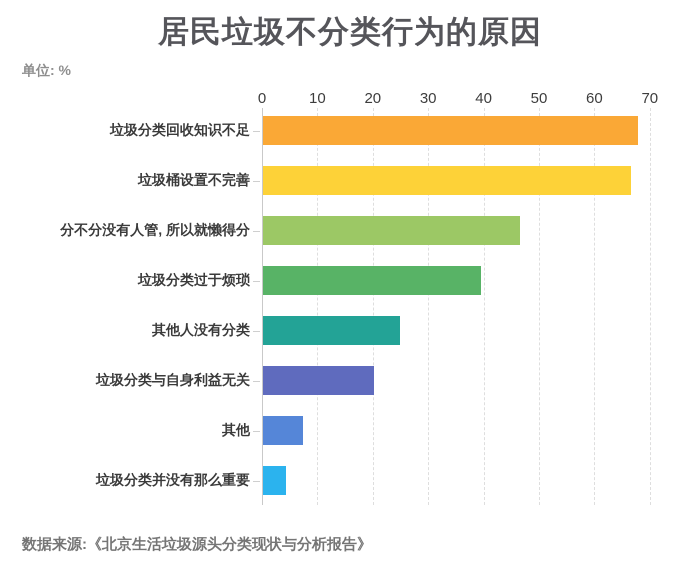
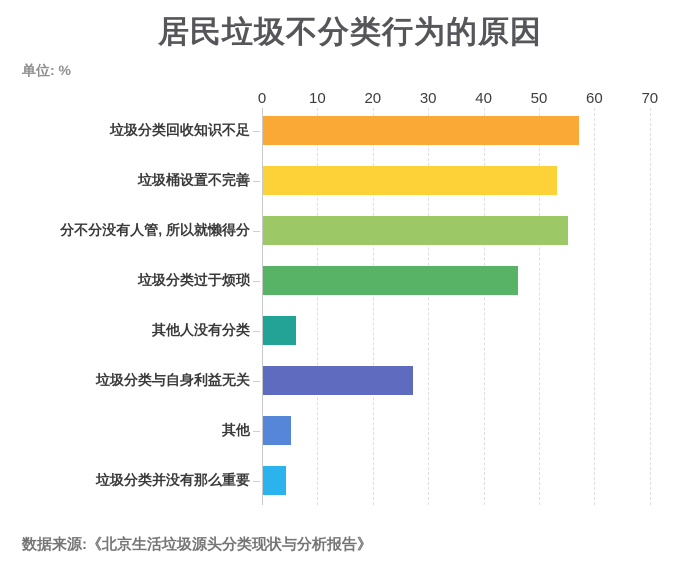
垃圾分类回收知识不足: 68 -> 57
垃圾桶设置不完善: 66 -> 53
分不分没有人管, 所以就懒得分: 46 -> 55
垃圾分类过于烦琐: 39 -> 46
其他人没有分类: 25 -> 6
垃圾分类与自身利益无关: 20 -> 27
其他: 7 -> 5
